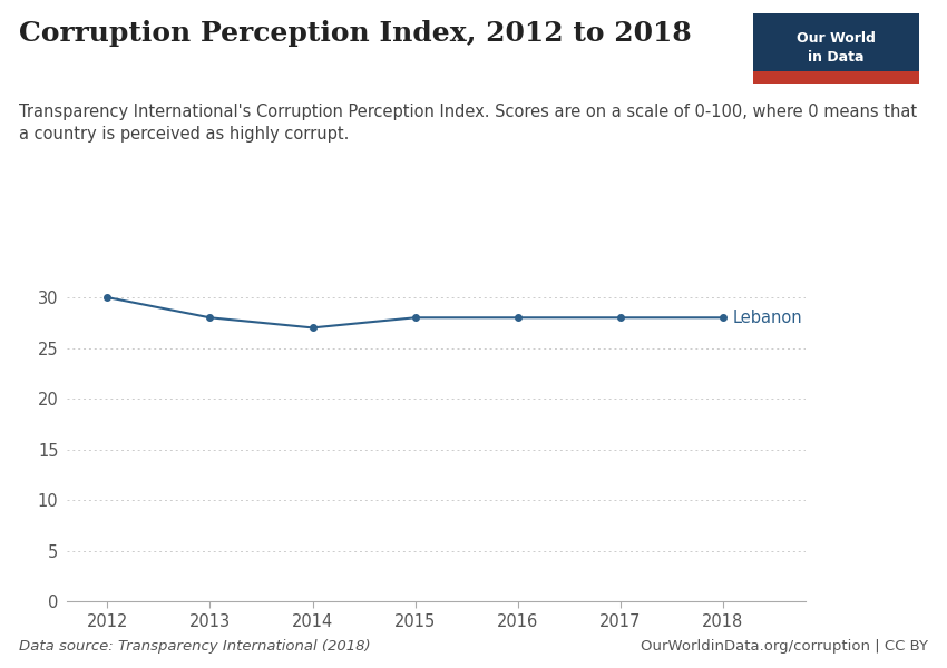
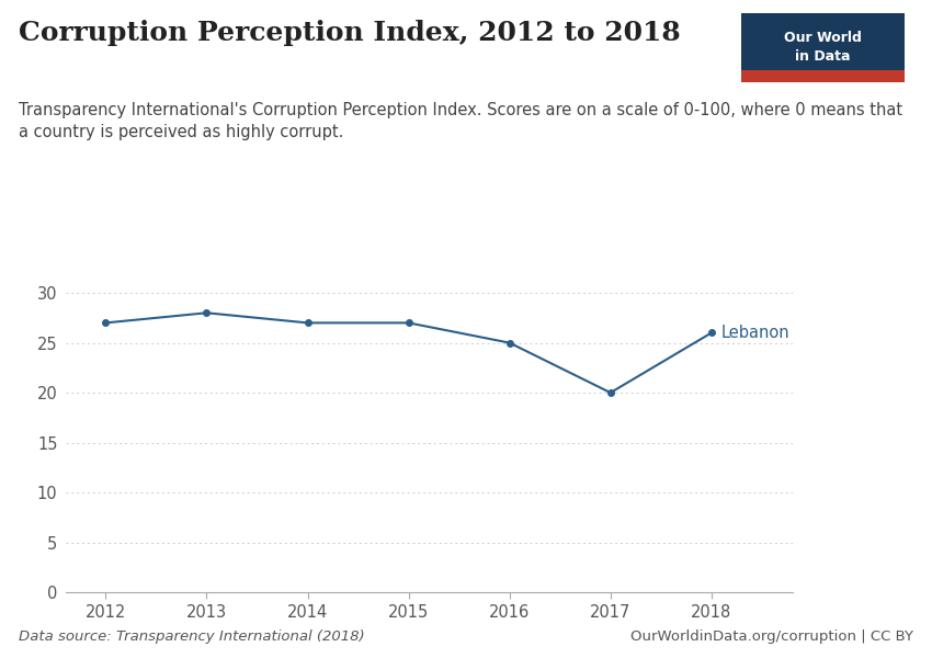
2012: 30 -> 27
2015: 28 -> 27
2016: 28 -> 25
2017: 28 -> 20
2018: 28 -> 26
